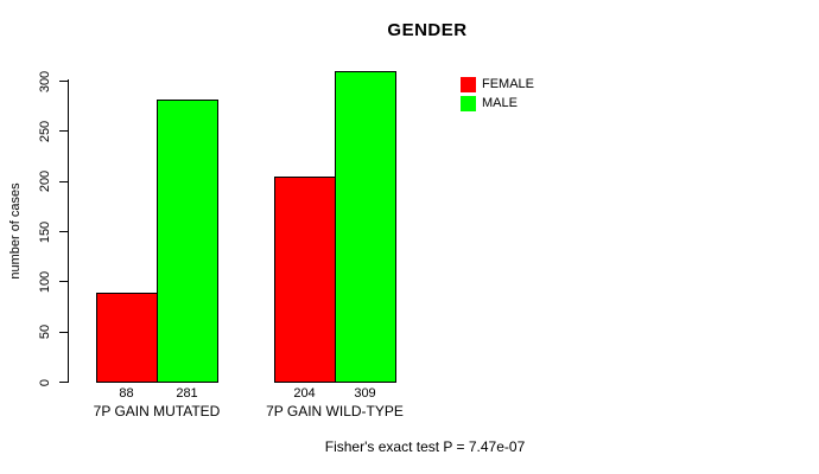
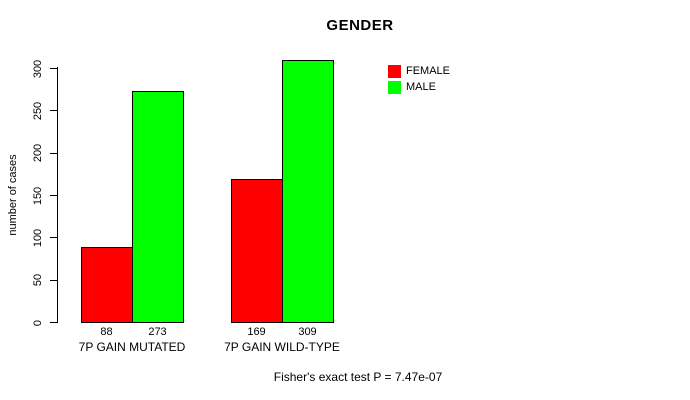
MALE/7P GAIN MUTATED: 281 -> 273
FEMALE/7P GAIN WILD-TYPE: 204 -> 169
